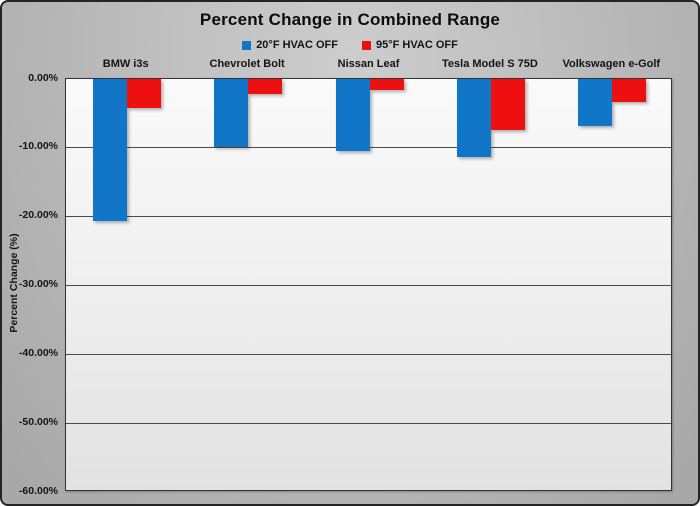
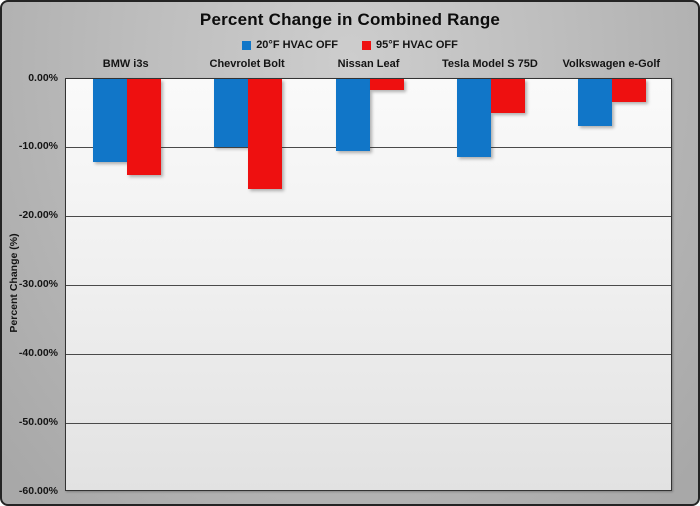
20°F HVAC OFF/BMW i3s: -21% -> -12%
95°F HVAC OFF/BMW i3s: -4% -> -14%
95°F HVAC OFF/Chevrolet Bolt: -2% -> -16%
95°F HVAC OFF/Tesla Model S 75D: -7% -> -5%
